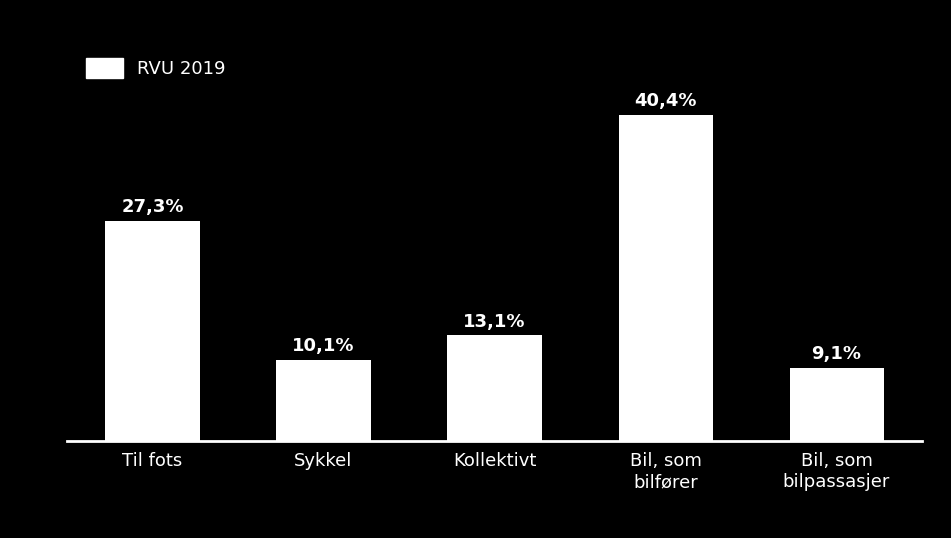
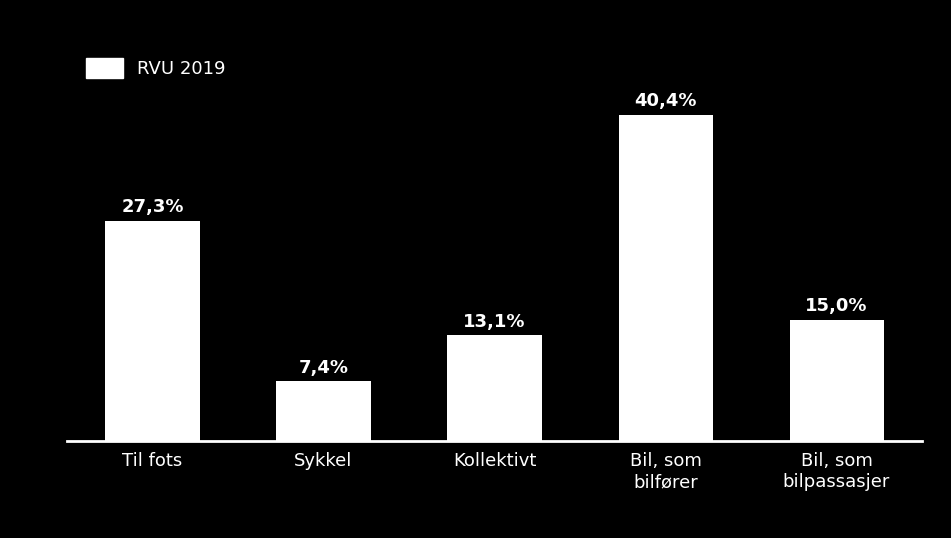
Sykkel: 10,1% -> 7,4%
Bil, som bilpassasjer: 9,1% -> 15,0%
